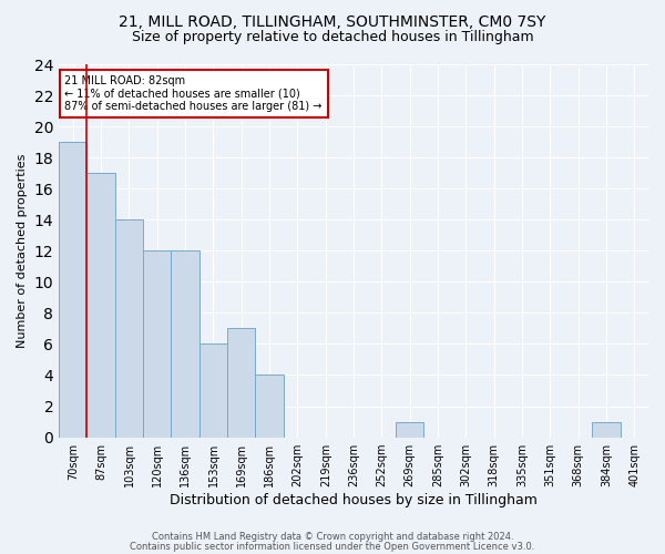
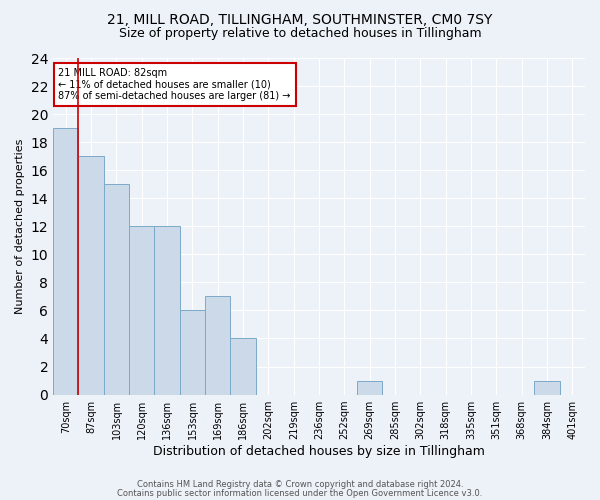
103sqm: 14 -> 15
